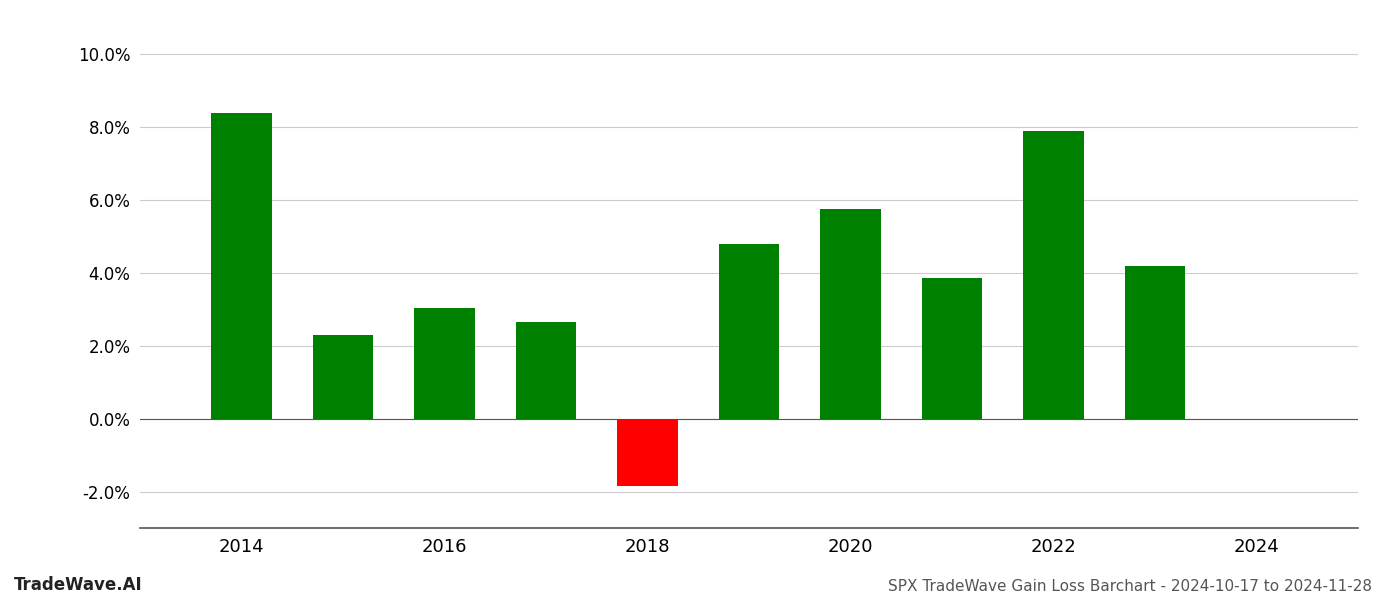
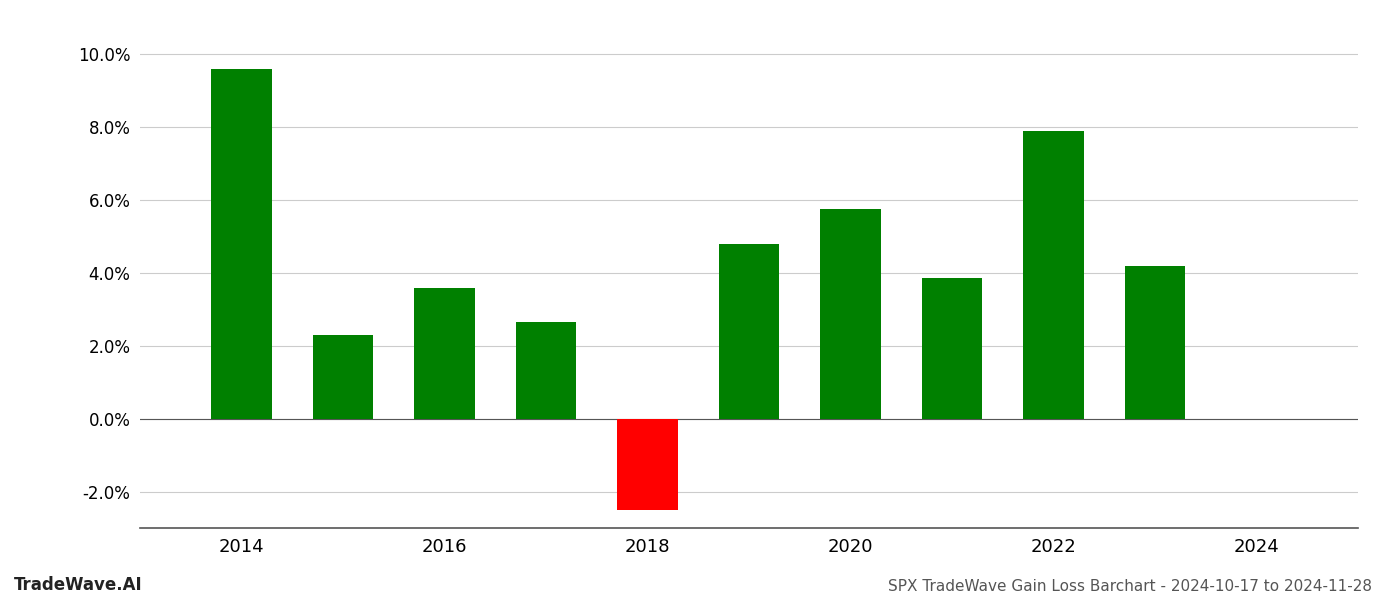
2014: 8.40% -> 9.60%
2016: 3.05% -> 3.60%
2018: -1.85% -> -2.50%
